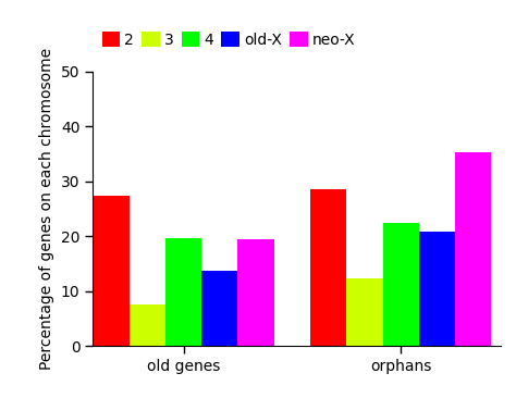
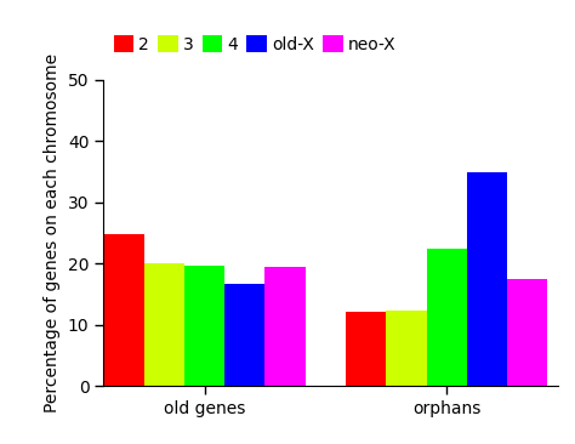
2/old genes: 27.4 -> 24.8
3/old genes: 7.6 -> 20.0
old-X/old genes: 13.8 -> 16.8
2/orphans: 28.6 -> 12.2
old-X/orphans: 20.8 -> 35.0
neo-X/orphans: 35.4 -> 17.5
